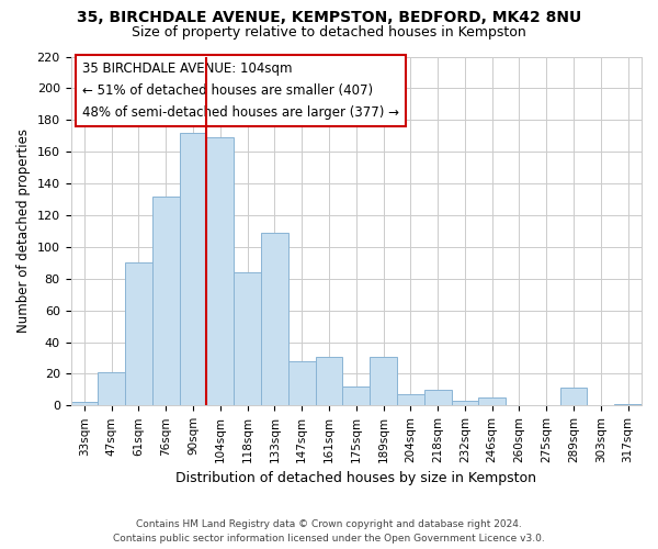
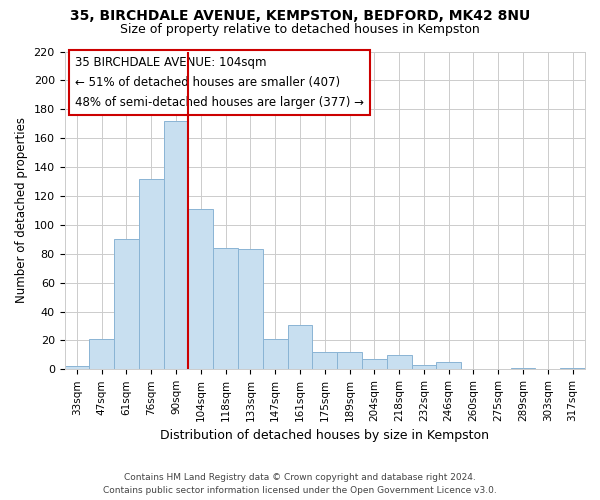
104sqm: 169 -> 111
133sqm: 109 -> 83
147sqm: 28 -> 21
189sqm: 31 -> 12
289sqm: 11 -> 1
